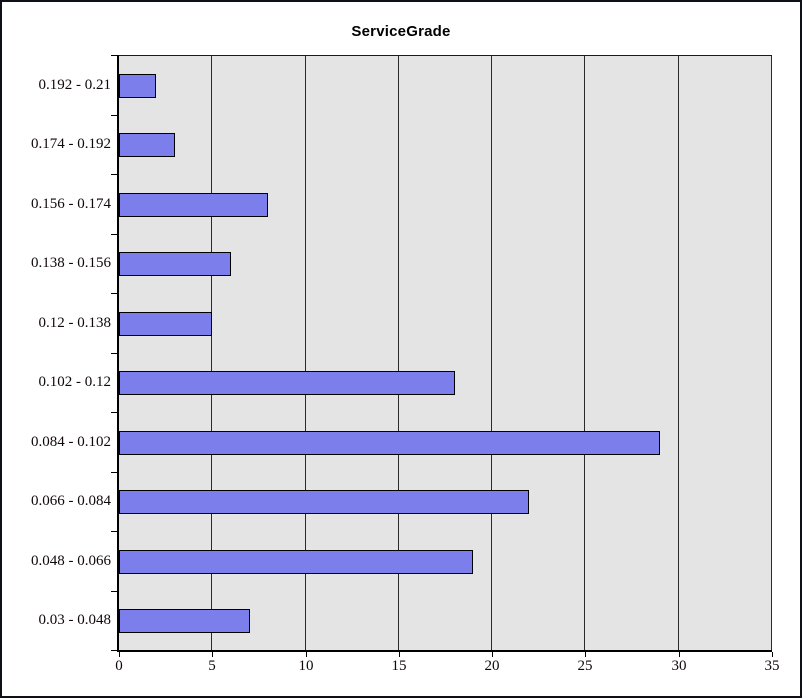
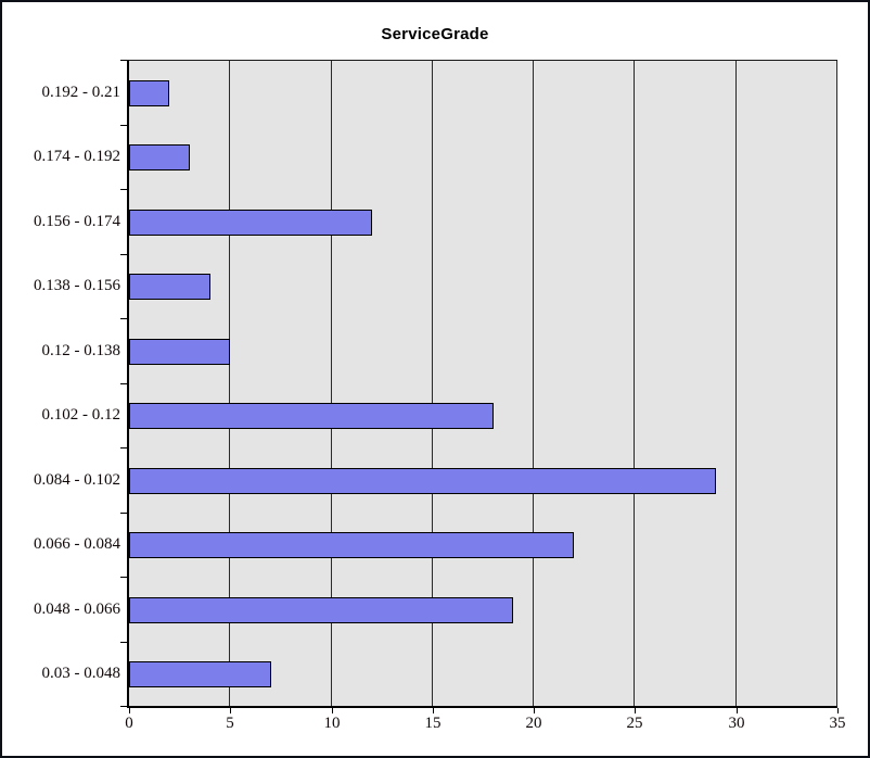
0.156 - 0.174: 8 -> 12
0.138 - 0.156: 6 -> 4
